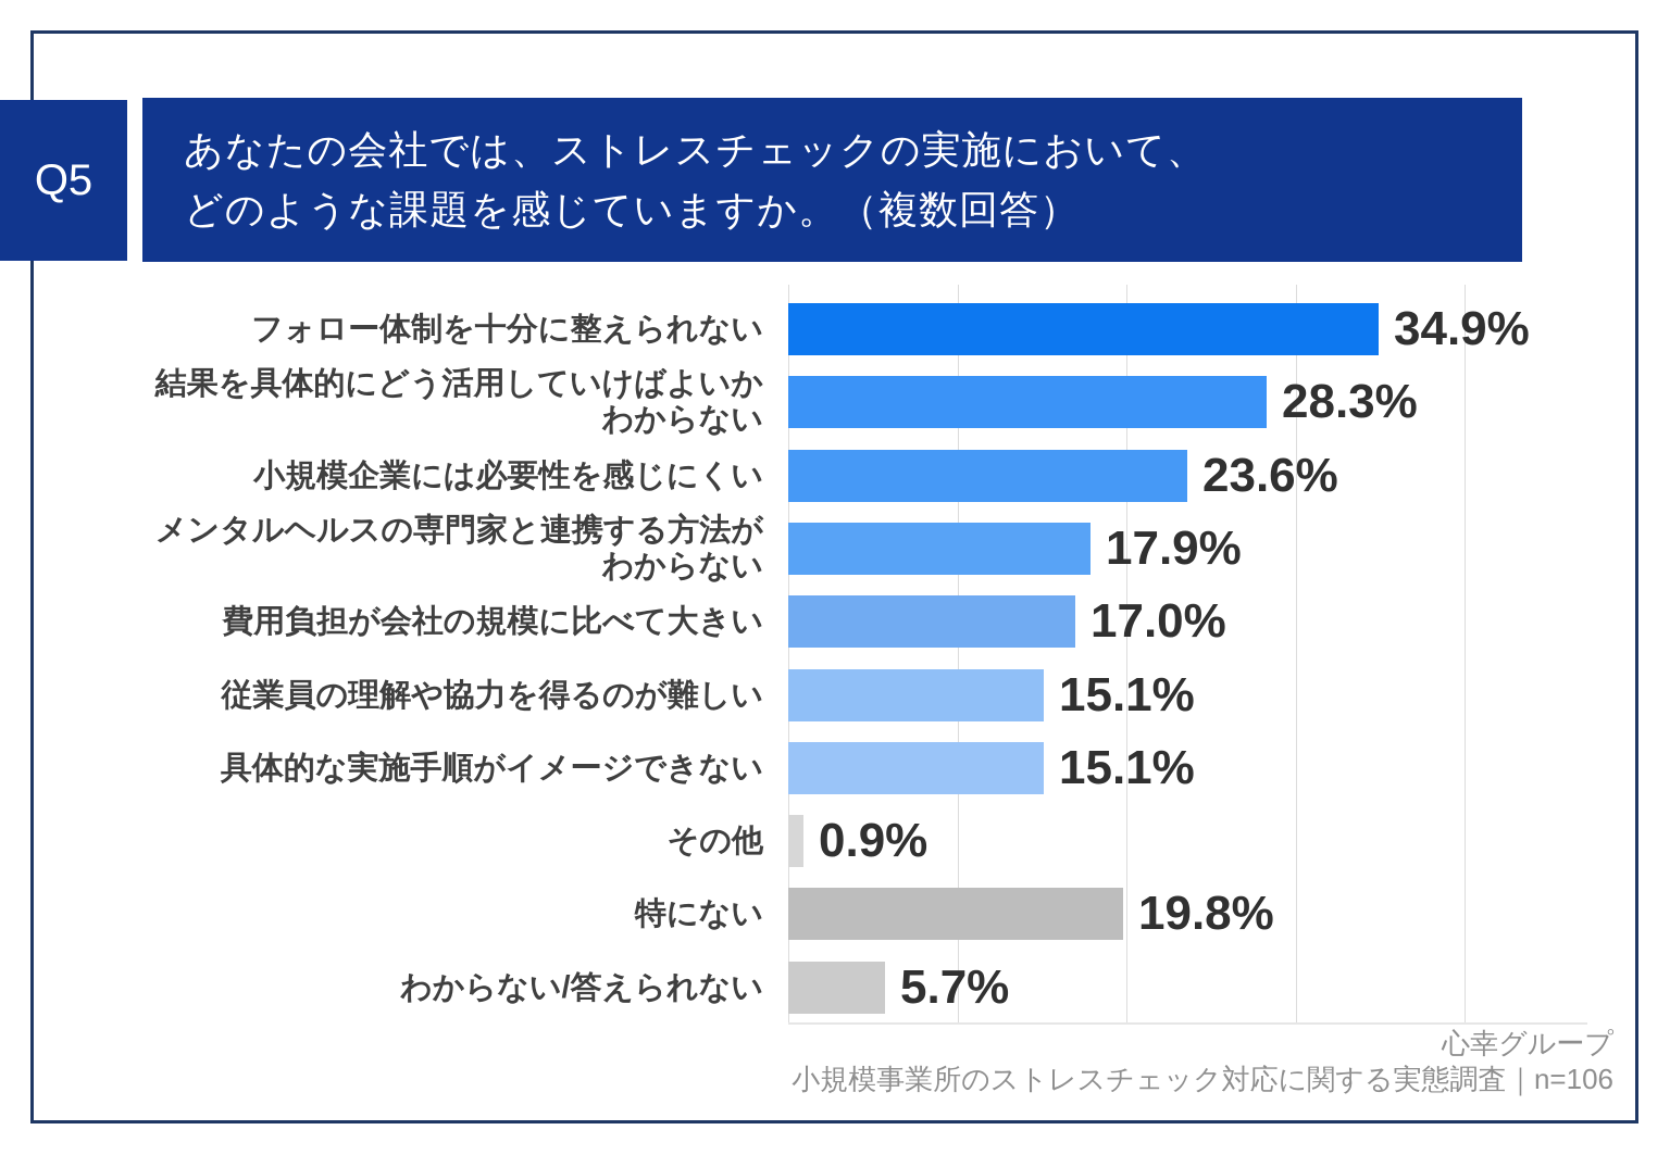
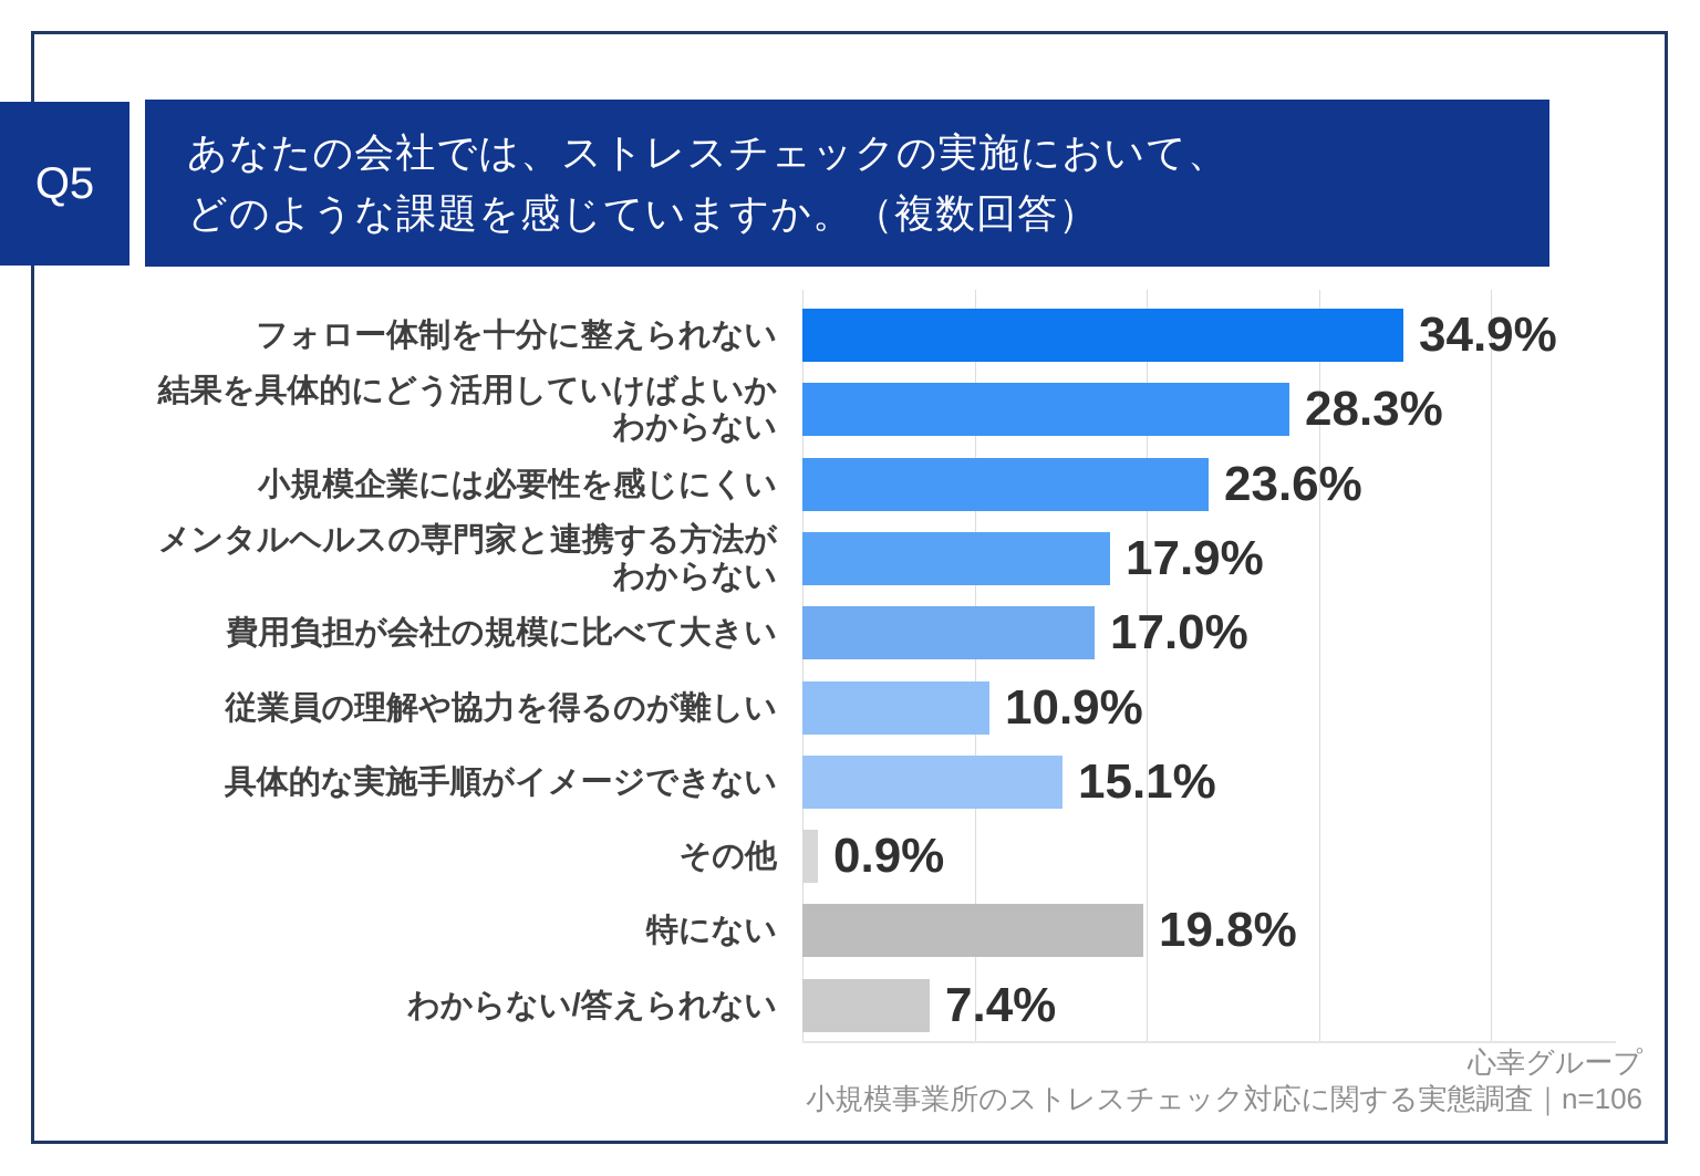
従業員の理解や協力を得るのが難しい: 15.1% -> 10.9%
わからない/答えられない: 5.7% -> 7.4%
